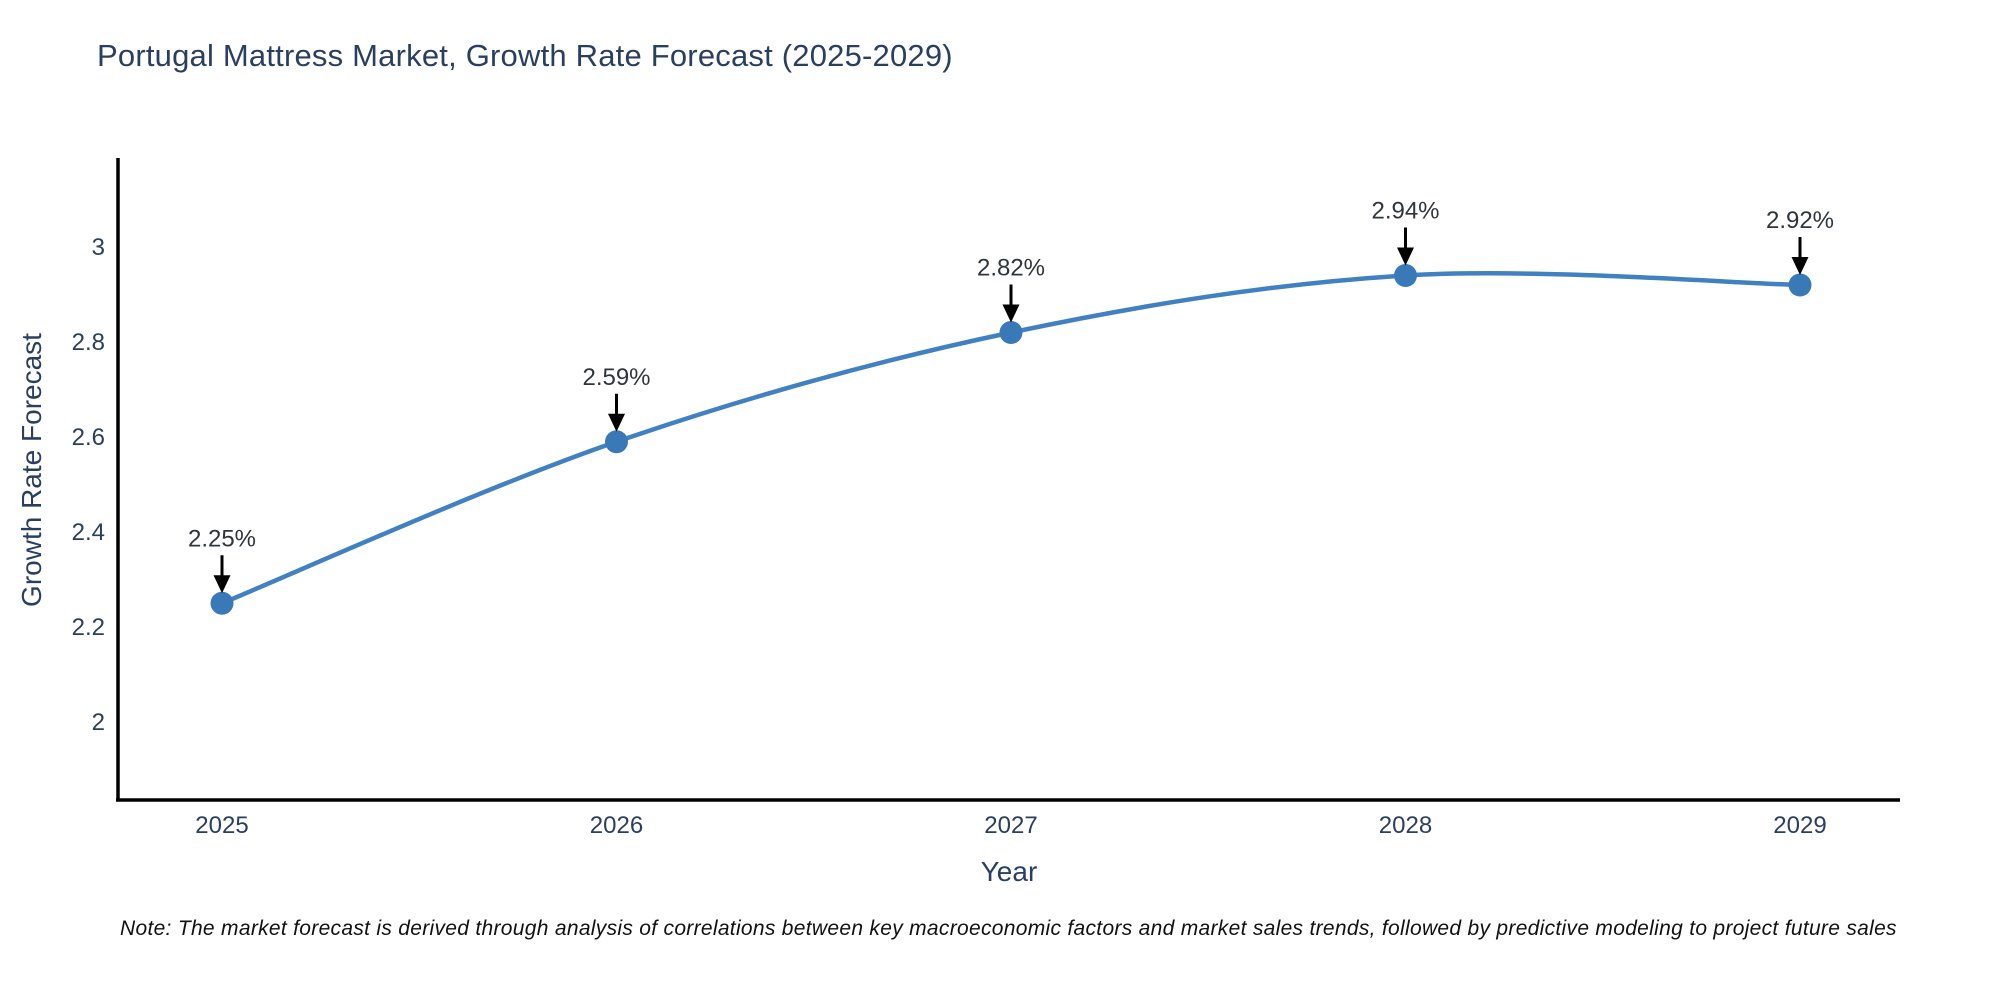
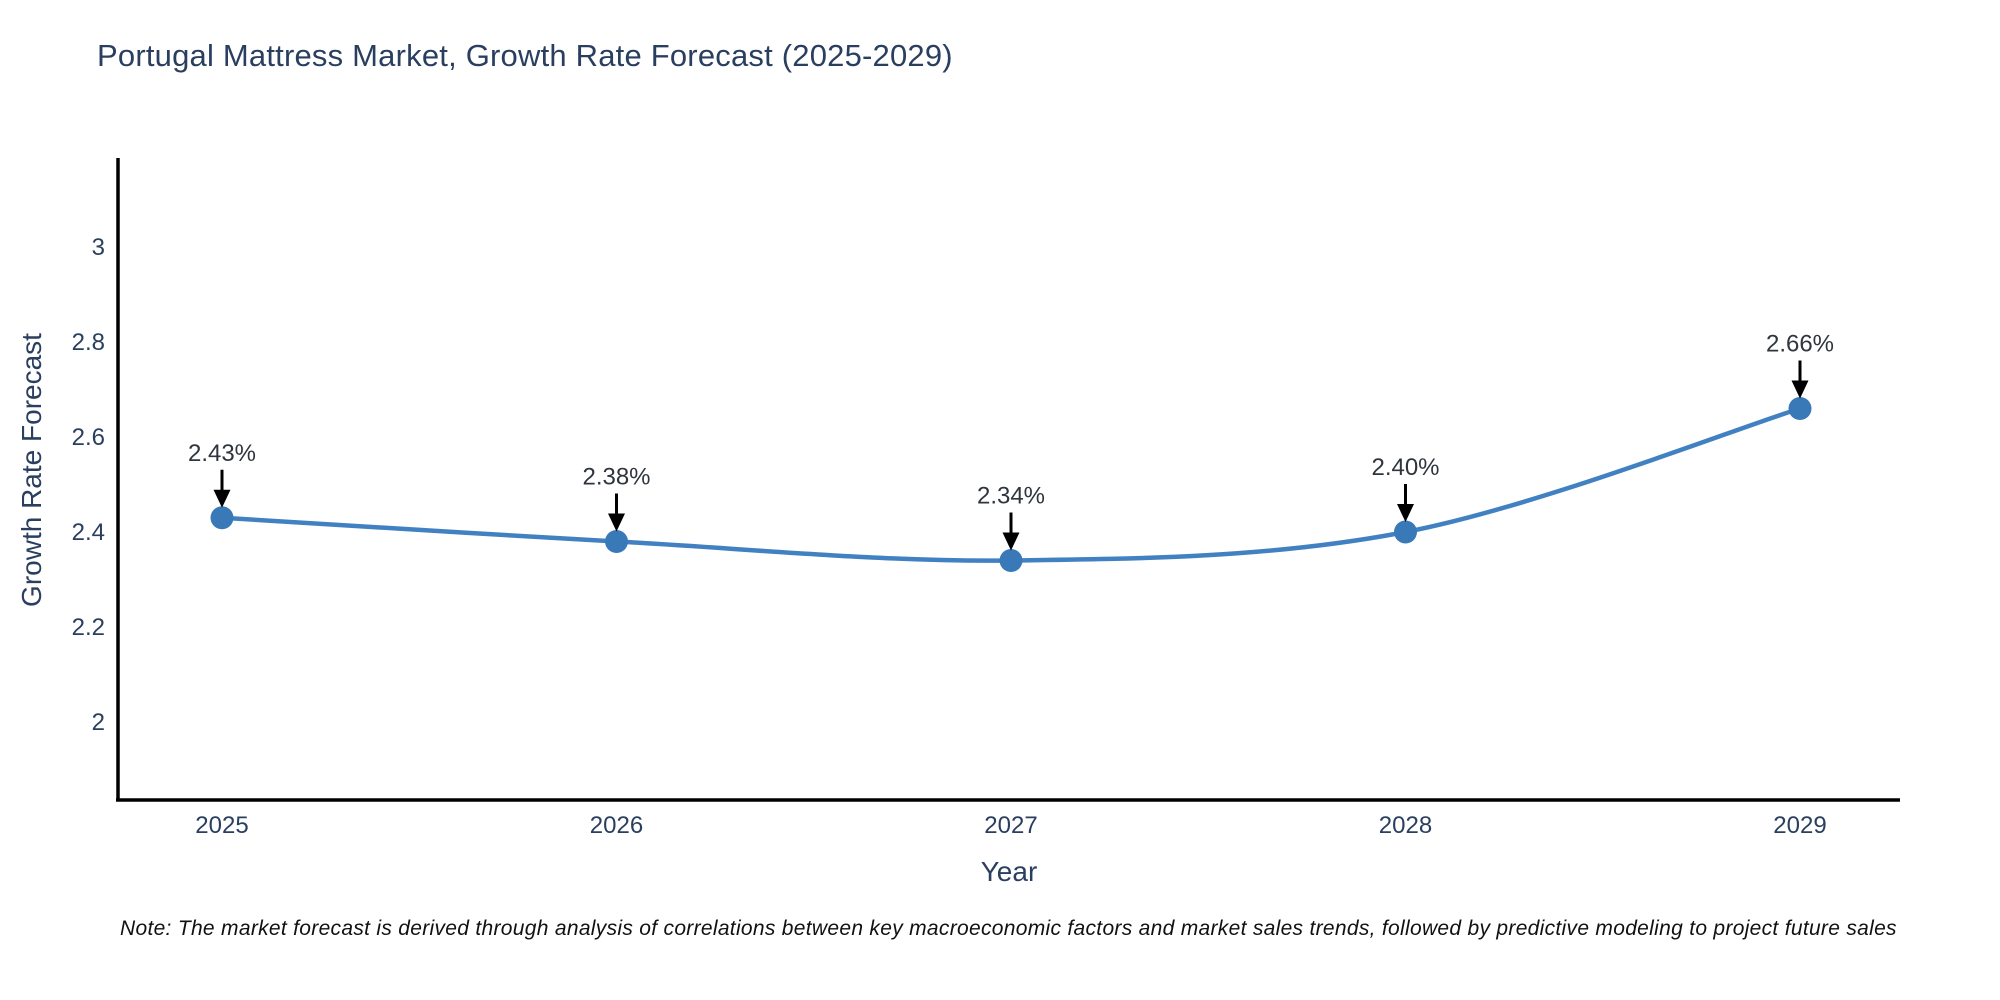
2025: 2.25% -> 2.43%
2026: 2.59% -> 2.38%
2027: 2.82% -> 2.34%
2028: 2.94% -> 2.40%
2029: 2.92% -> 2.66%
